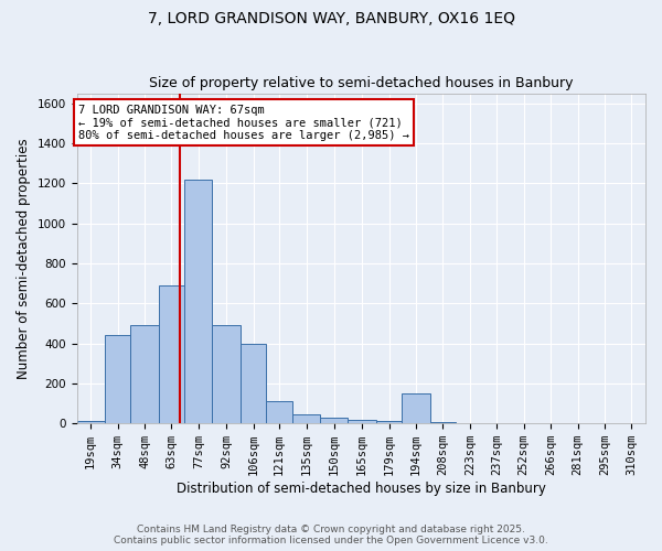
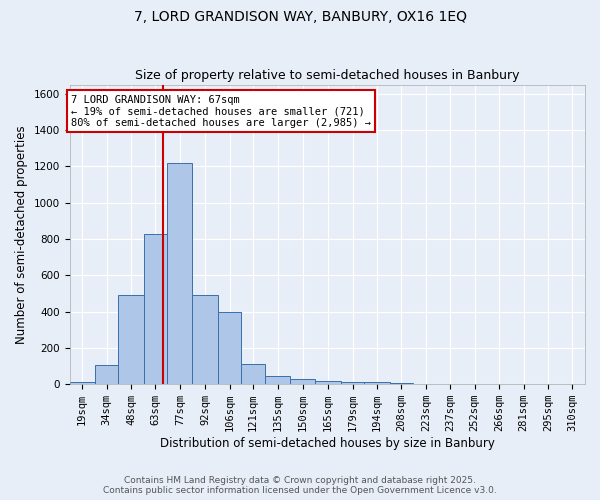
34sqm: 440 -> 100
63sqm: 690 -> 820
194sqm: 150 -> 10
